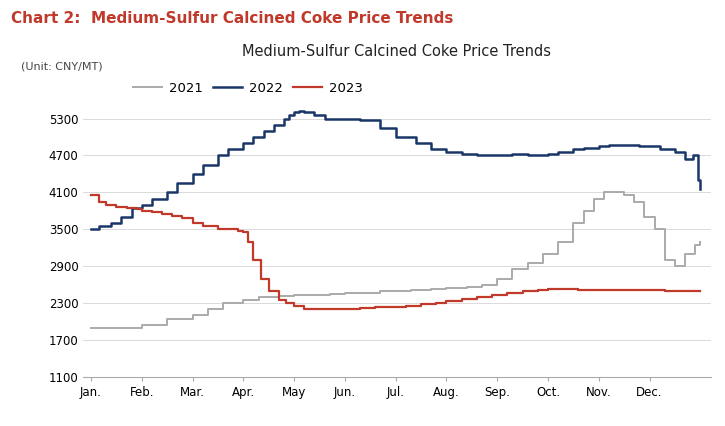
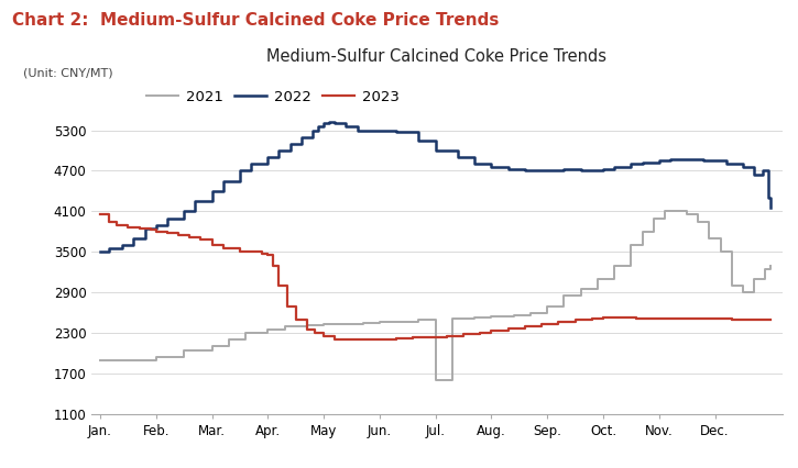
2021/Jul.: 2500 -> 1600
